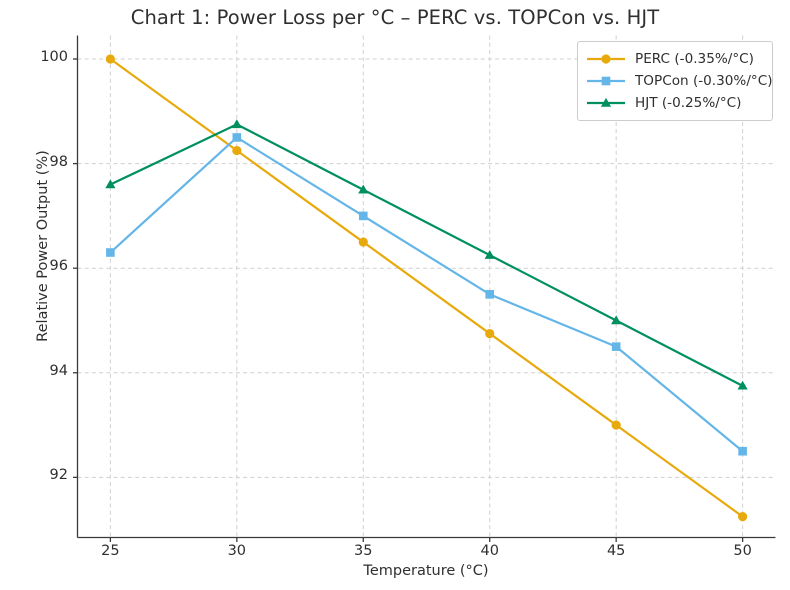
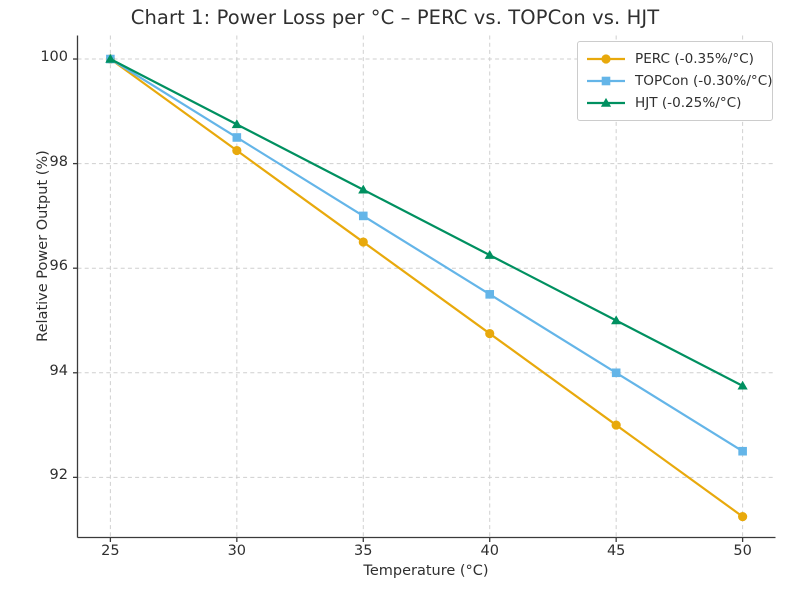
TOPCon (-0.30%/°C)/25: 96.3 -> 100.0
HJT (-0.25%/°C)/25: 97.6 -> 100.0
TOPCon (-0.30%/°C)/45: 94.5 -> 94.0
